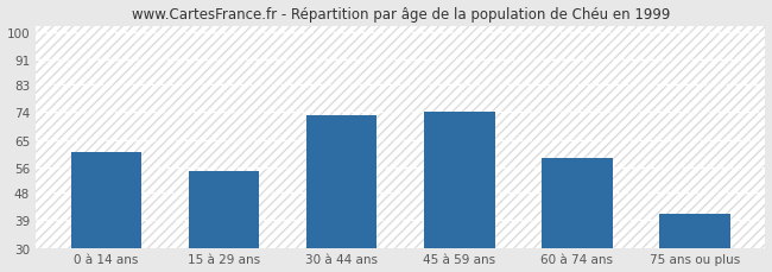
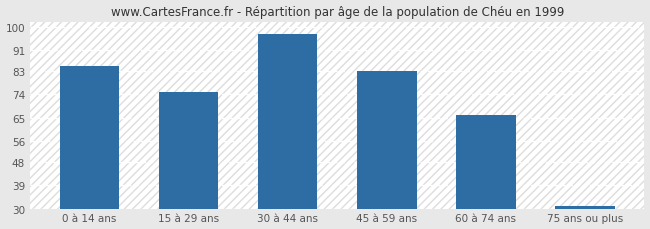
0 à 14 ans: 61 -> 85
15 à 29 ans: 55 -> 75
30 à 44 ans: 73 -> 97
45 à 59 ans: 74 -> 83
60 à 74 ans: 59 -> 66
75 ans ou plus: 41 -> 31
